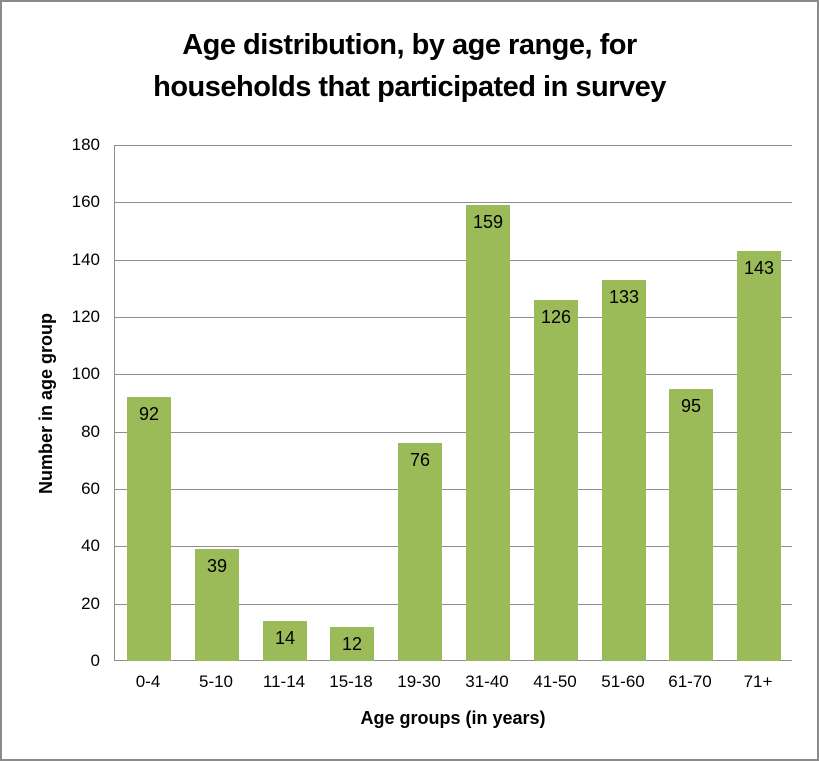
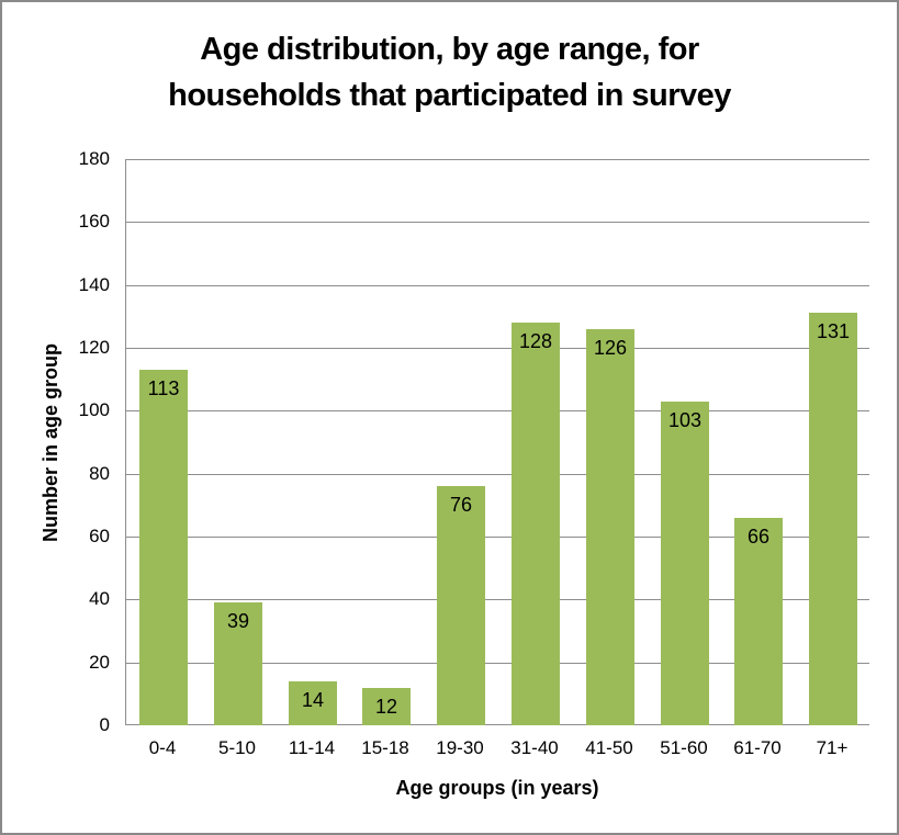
0-4: 92 -> 113
31-40: 159 -> 128
51-60: 133 -> 103
61-70: 95 -> 66
71+: 143 -> 131
